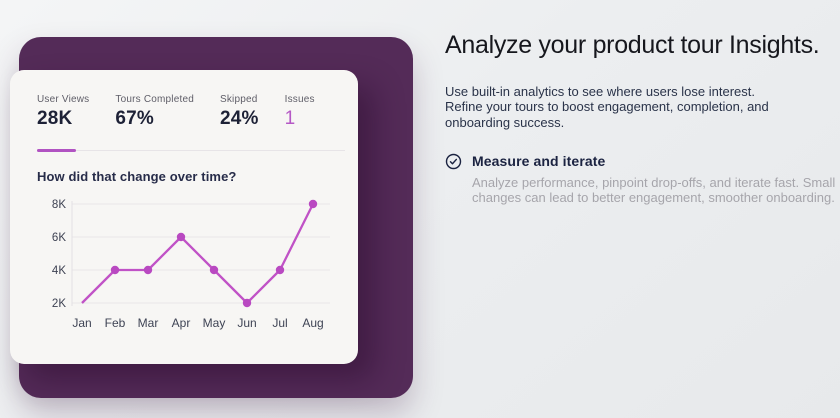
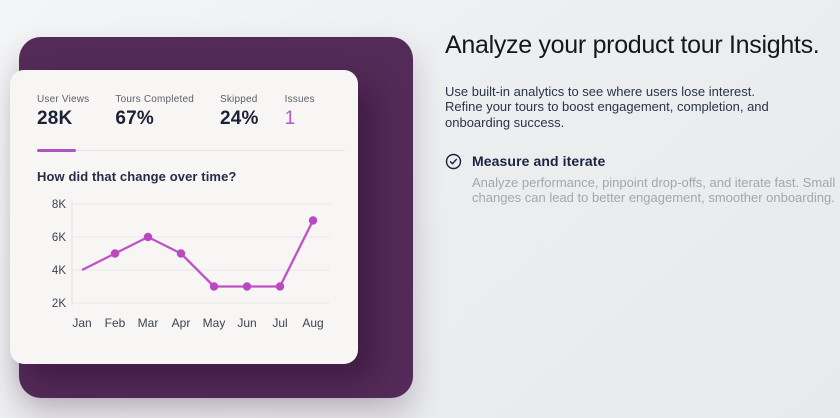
Jan: 2K -> 4K
Feb: 4K -> 5K
Mar: 4K -> 6K
Apr: 6K -> 5K
May: 4K -> 3K
Jun: 2K -> 3K
Jul: 4K -> 3K
Aug: 8K -> 7K
